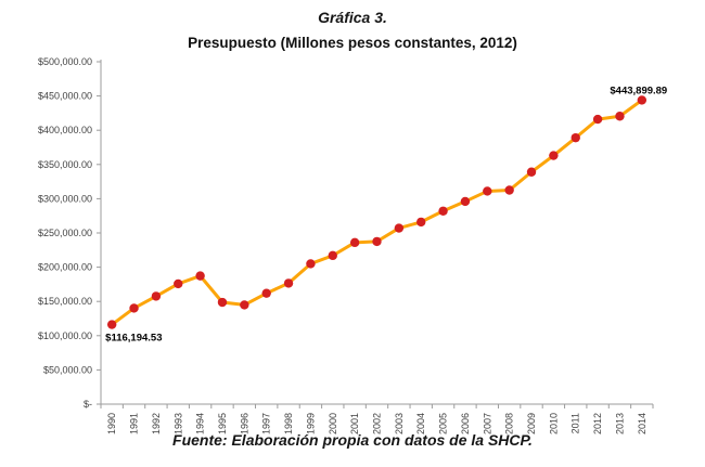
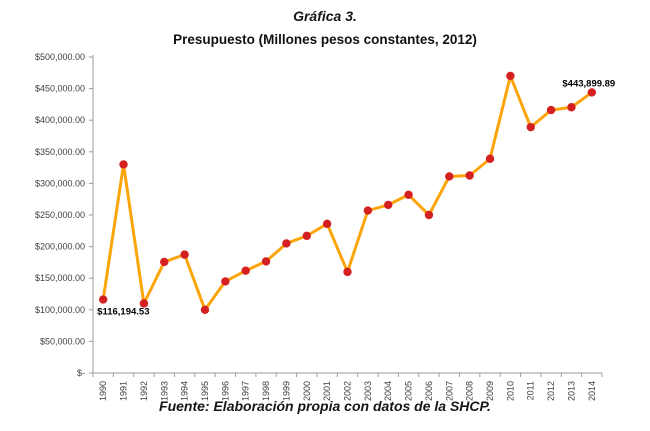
1991: $140000 -> $330000
1992: $160000 -> $110000
1995: $150000 -> $100000
2002: $240000 -> $160000
2006: $300000 -> $250000
2010: $360000 -> $470000
